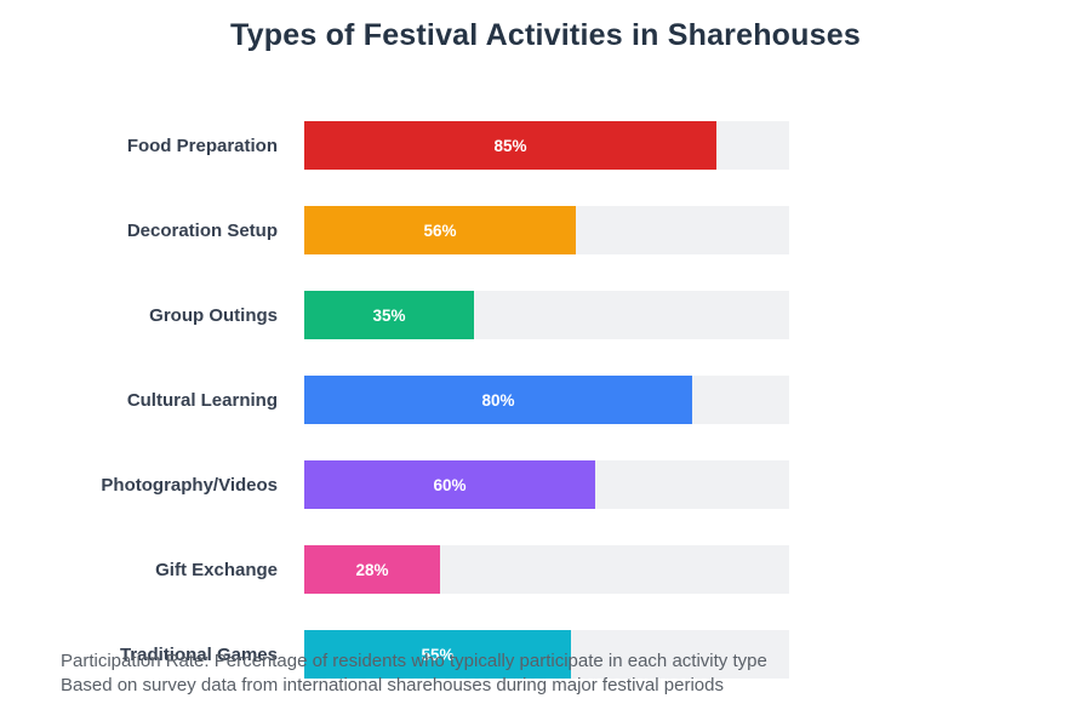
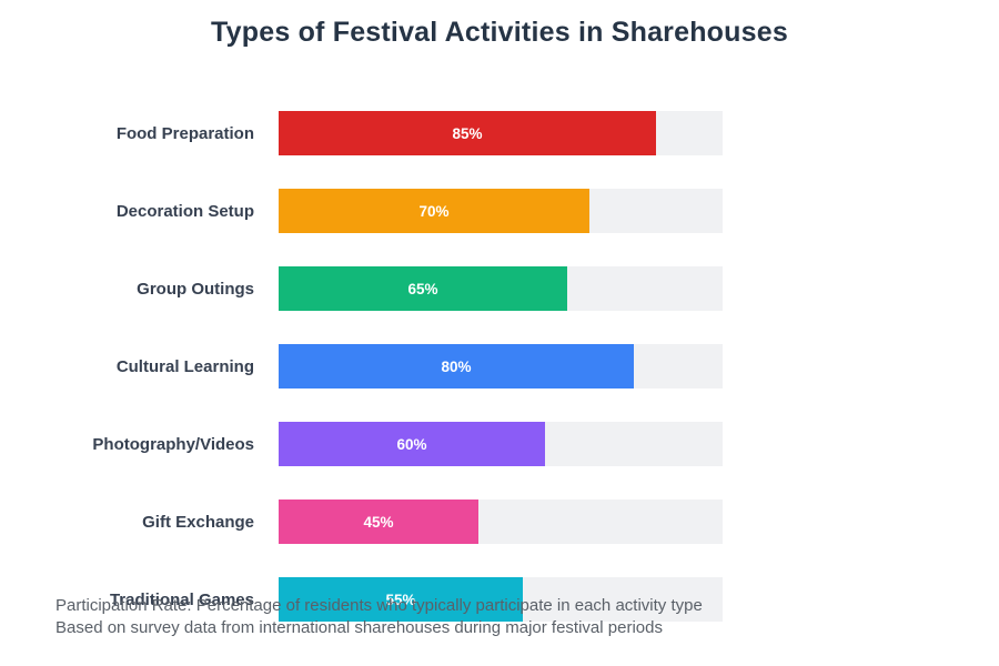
Decoration Setup: 56% -> 70%
Group Outings: 35% -> 65%
Gift Exchange: 28% -> 45%
